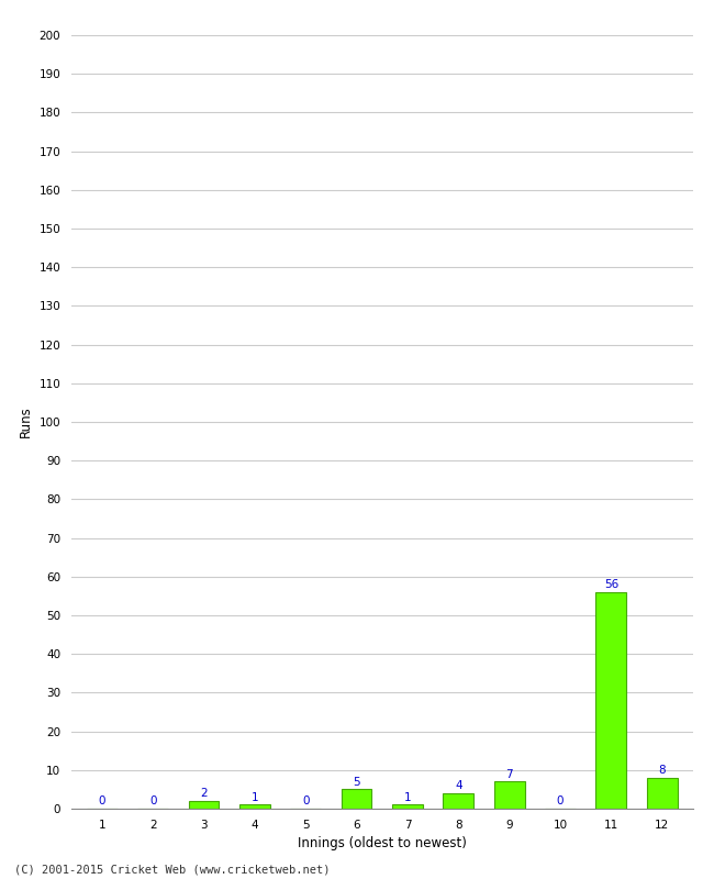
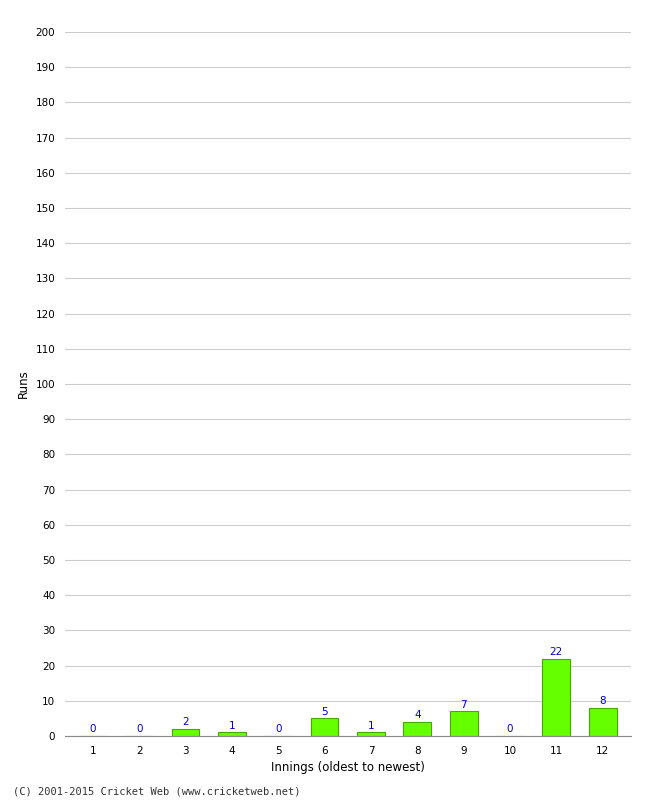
11: 56 -> 22
